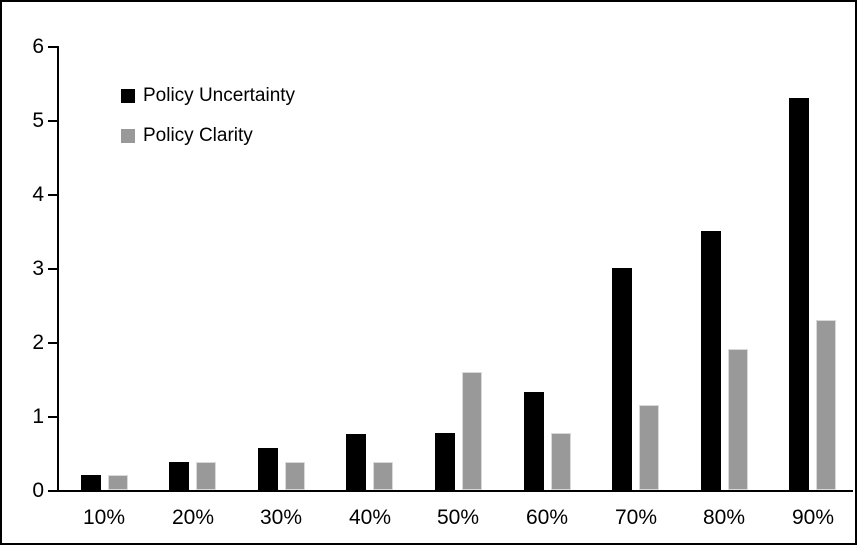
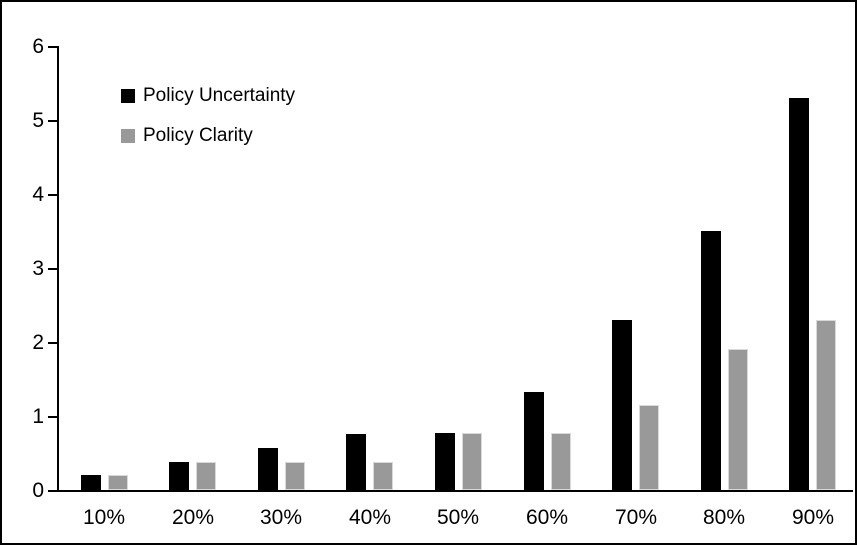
Policy Clarity/50%: 1.6 -> 0.8
Policy Uncertainty/70%: 3.0 -> 2.3
